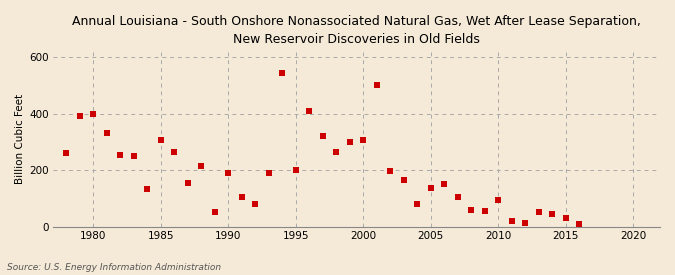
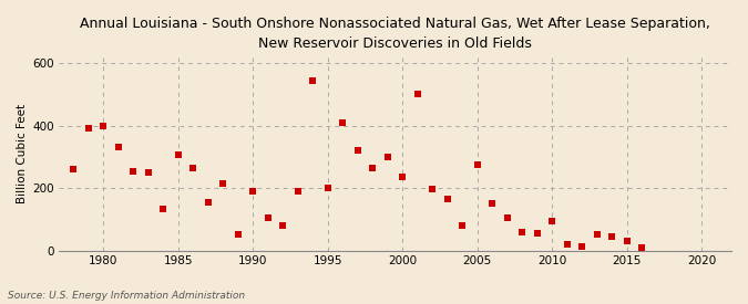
2000: 305 -> 235
2005: 135 -> 275
